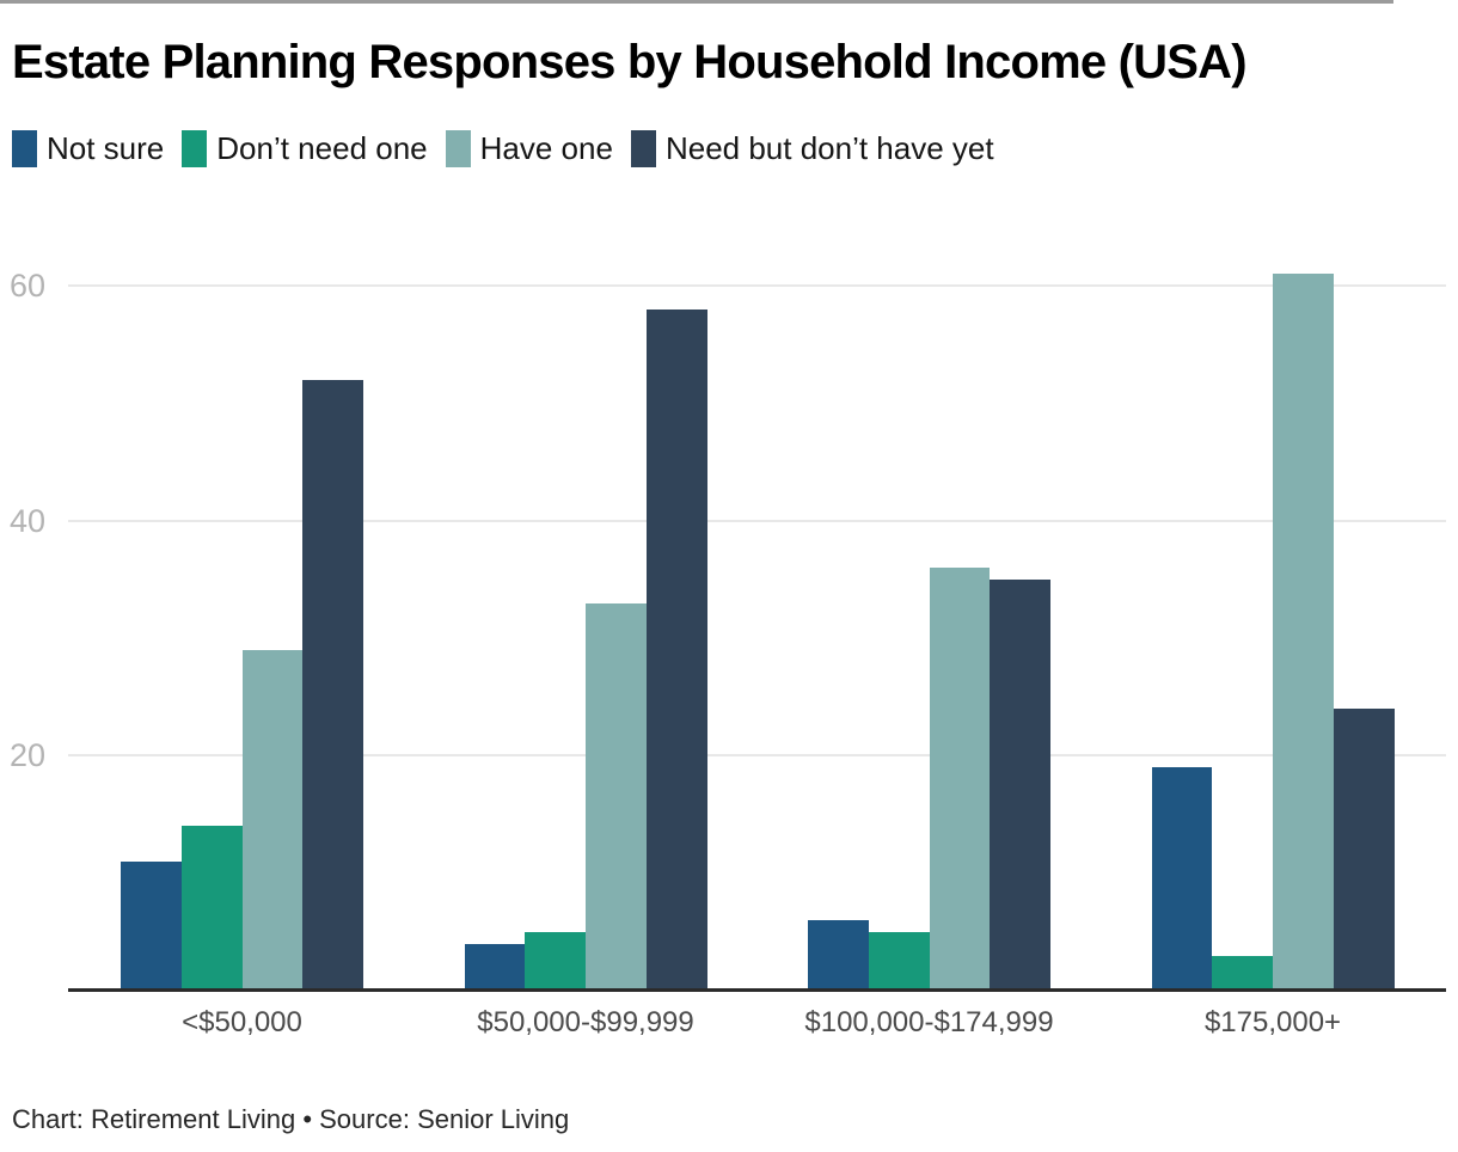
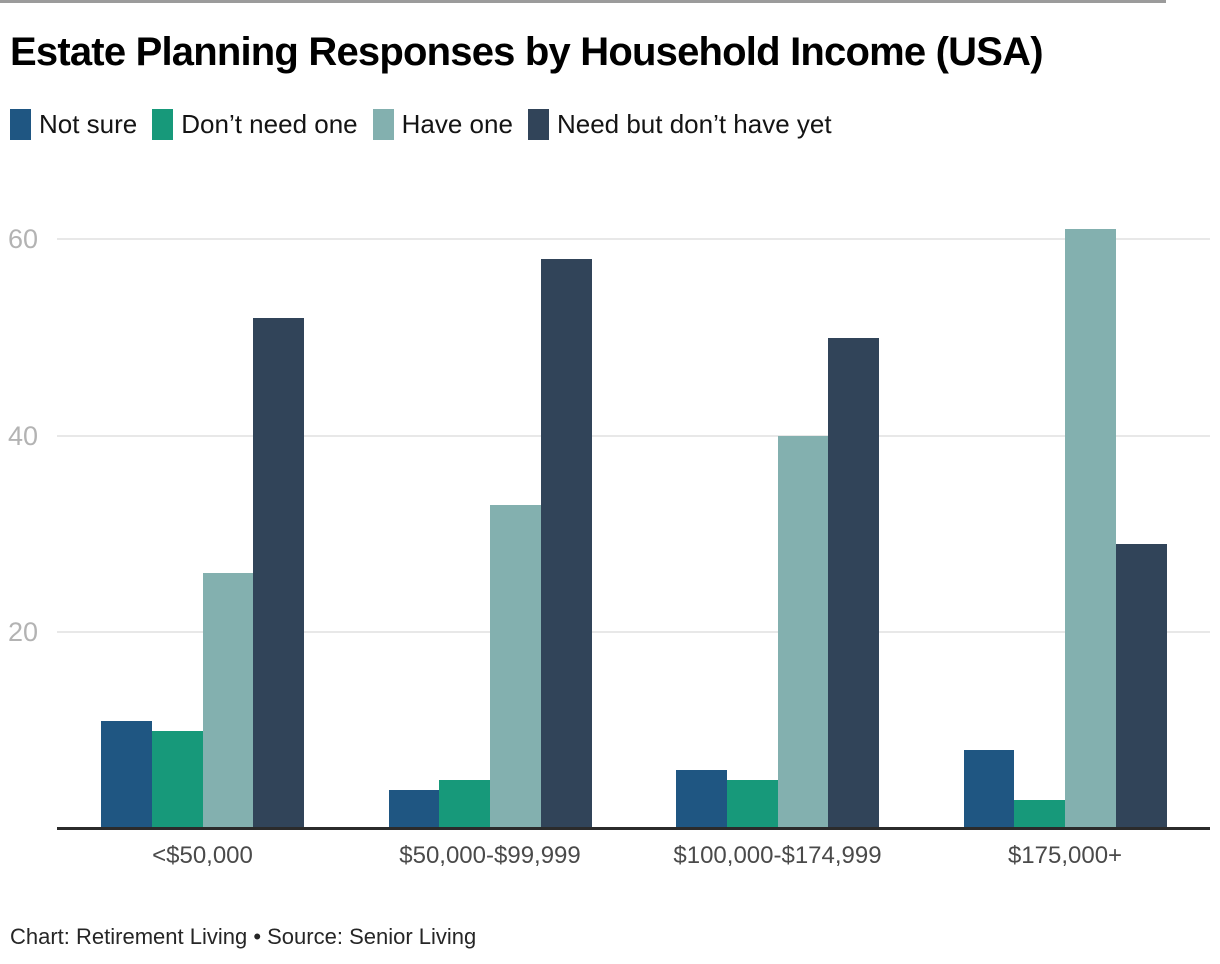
Don’t need one/<$50,000: 14 -> 10
Have one/<$50,000: 29 -> 26
Have one/$100,000-$174,999: 36 -> 40
Need but don’t have yet/$100,000-$174,999: 35 -> 50
Not sure/$175,000+: 19 -> 8
Need but don’t have yet/$175,000+: 24 -> 29
